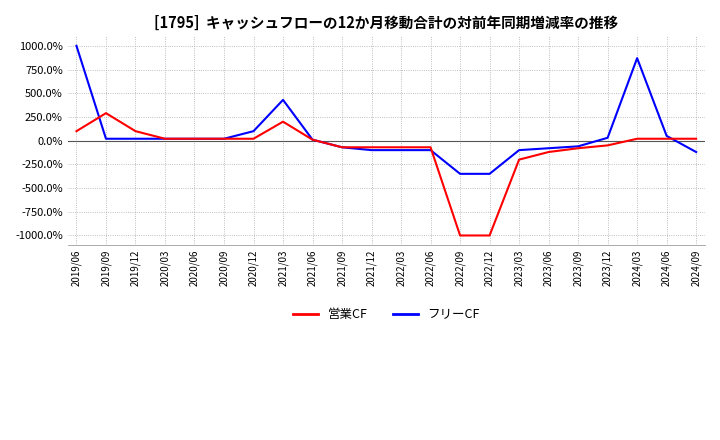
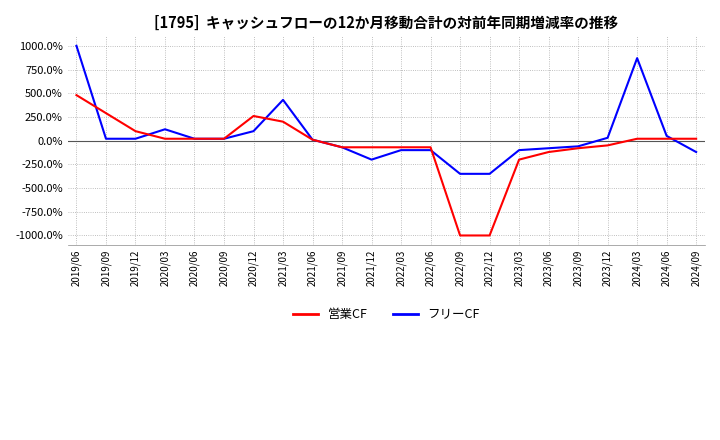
営業CF/2019/06: 100% -> 480%
フリーCF/2020/03: 20% -> 120%
営業CF/2020/12: 20% -> 260%
フリーCF/2021/12: -100% -> -200%
